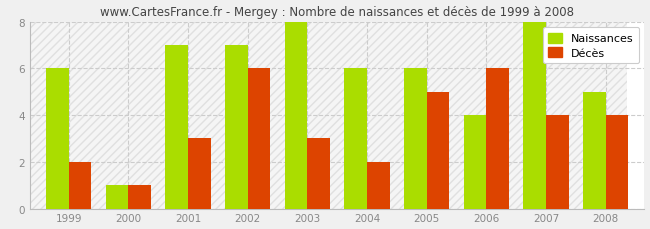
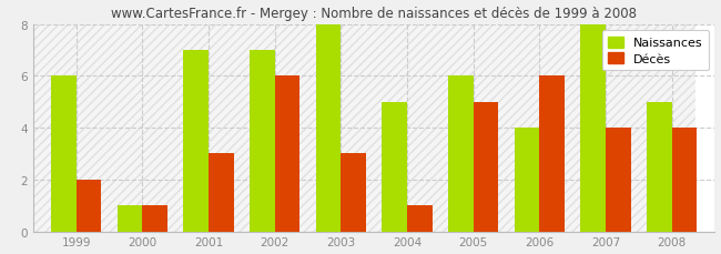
Naissances/2004: 6 -> 5
Décès/2004: 2 -> 1
